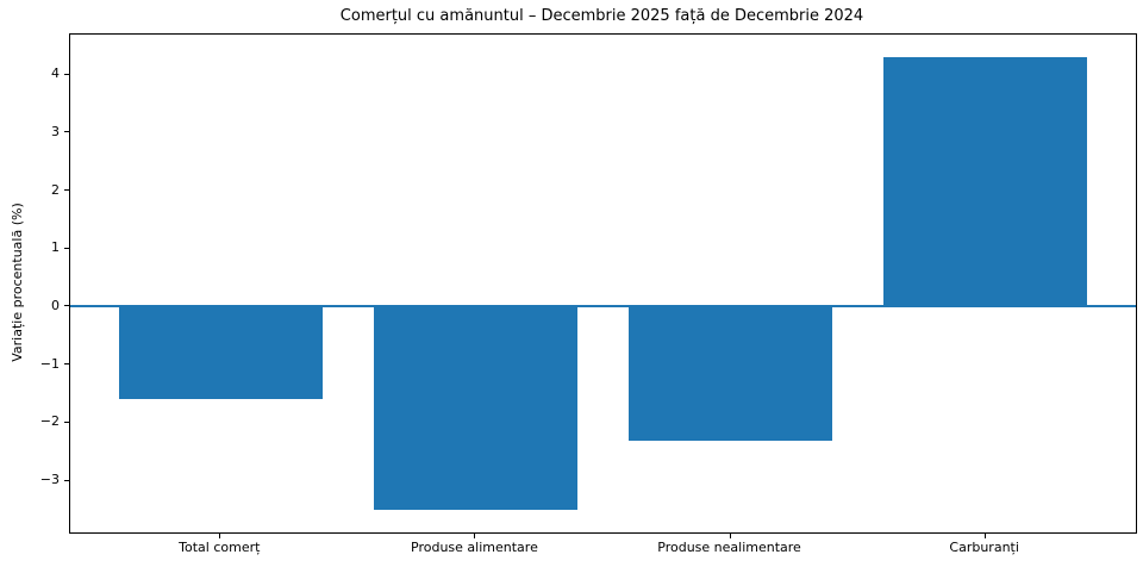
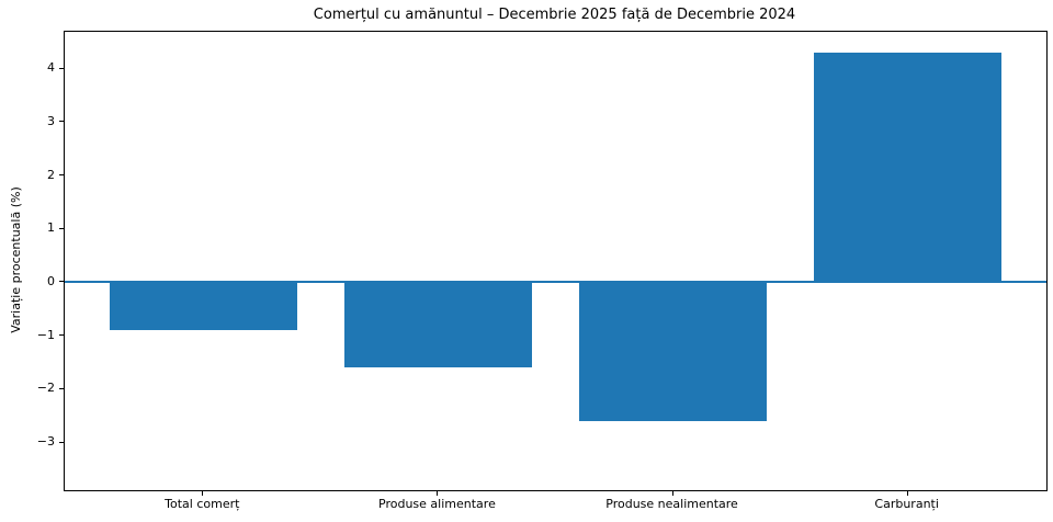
Total comerț: -1.6 -> -0.9
Produse alimentare: -3.5 -> -1.6
Produse nealimentare: -2.3 -> -2.6
